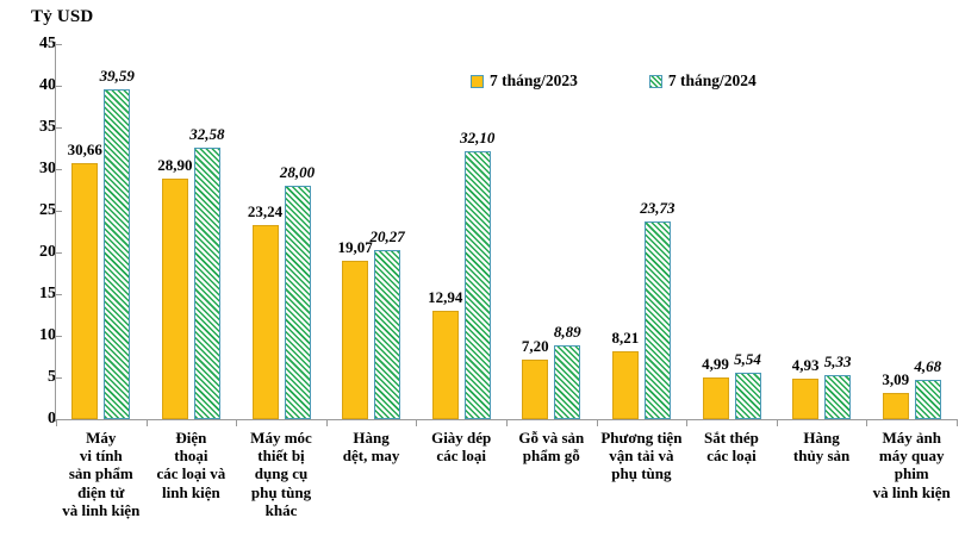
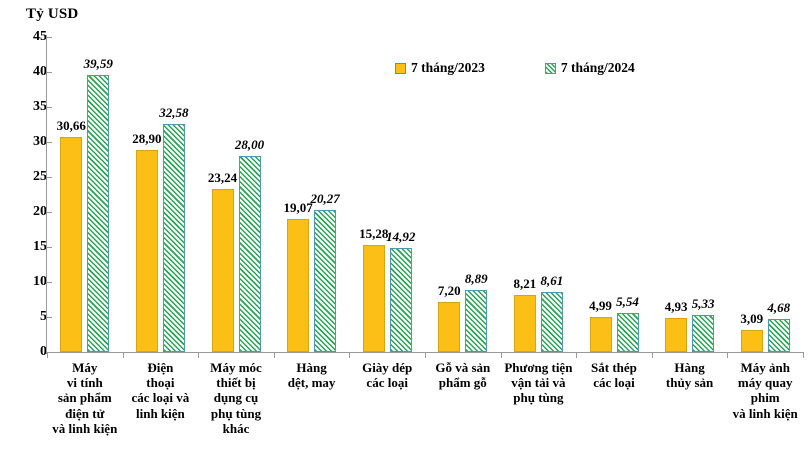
7 tháng/2023/Giày dép các loại: 12,94 -> 15,28
7 tháng/2024/Giày dép các loại: 32,10 -> 14,92
7 tháng/2024/Phương tiện vận tải và phụ tùng: 23,73 -> 8,61
